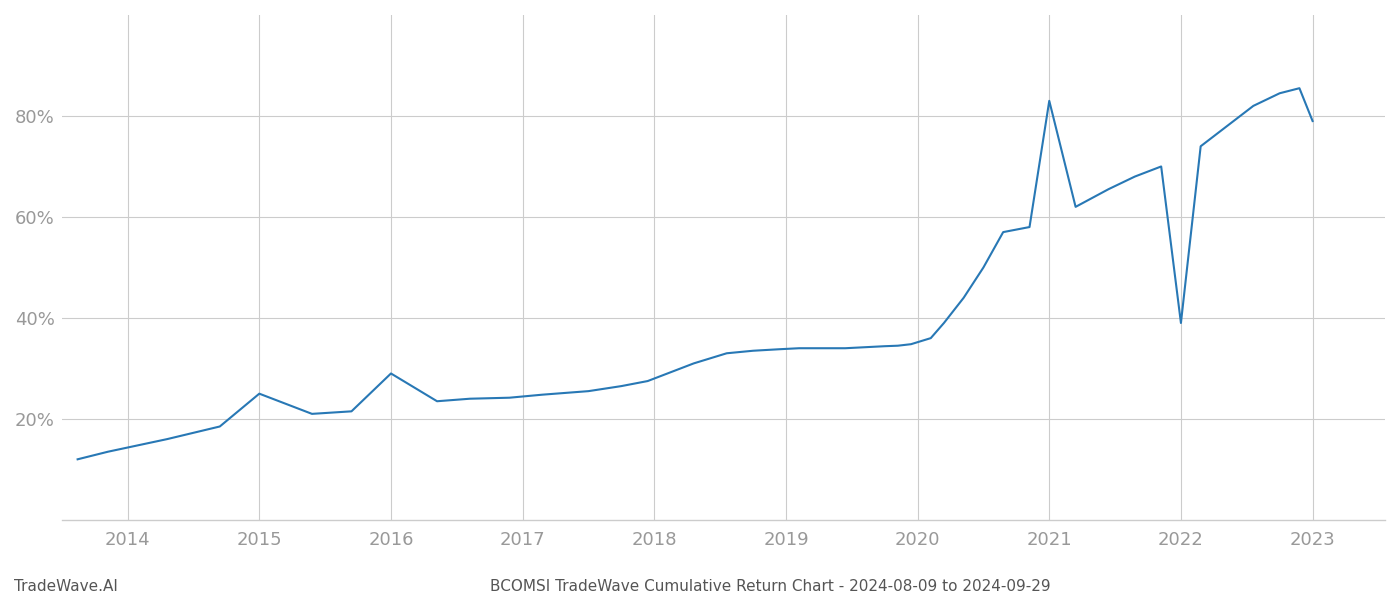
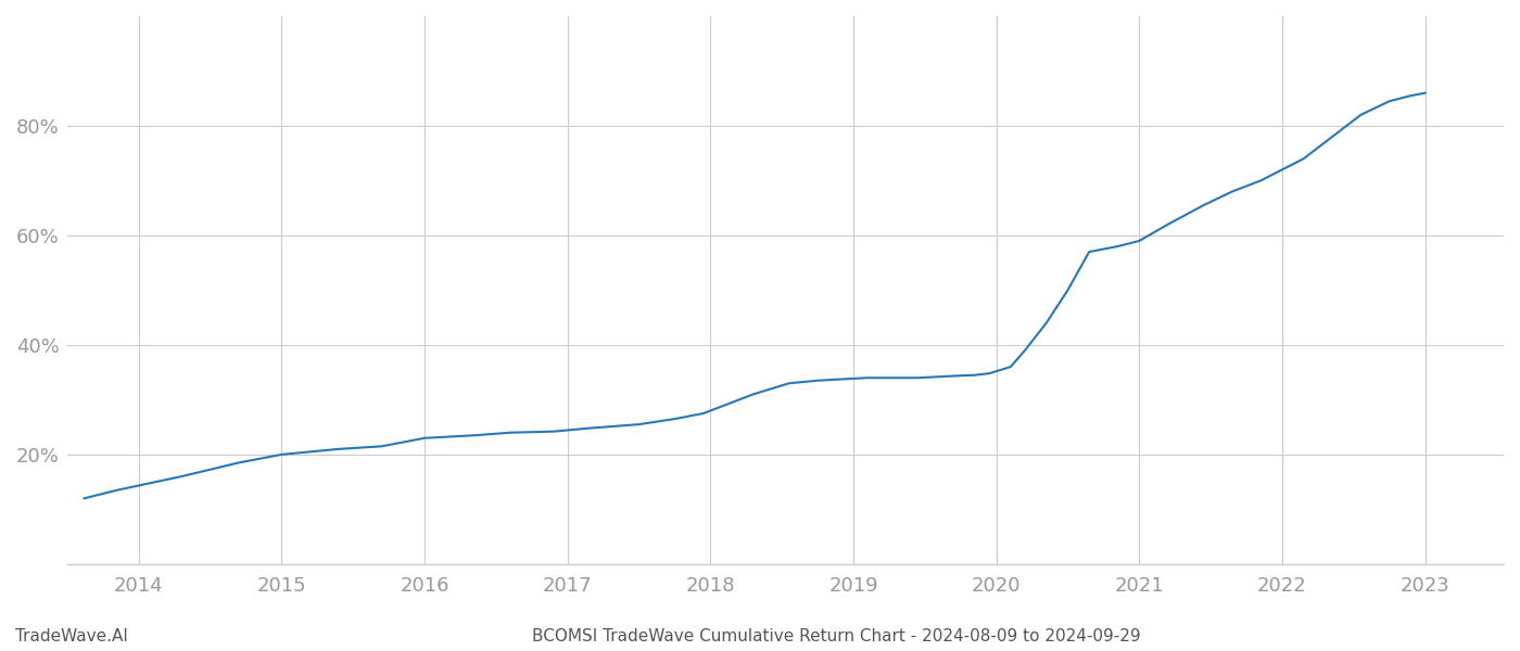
2015: 25.0% -> 20.0%
2016: 29.0% -> 23.0%
2021: 83.0% -> 59.0%
2022: 39.0% -> 72.0%
2023: 79.0% -> 86.0%
